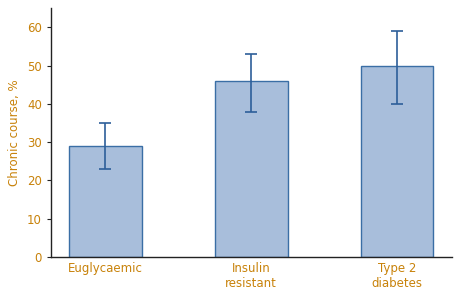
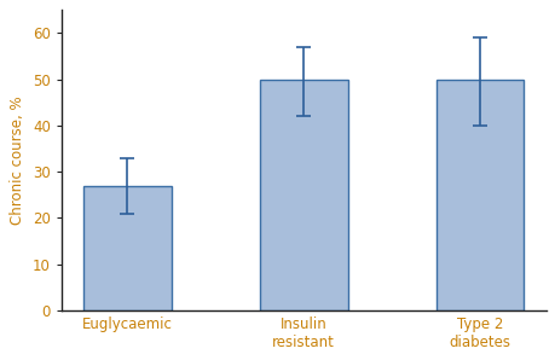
Euglycaemic: 29 -> 27
Insulin resistant: 46 -> 50
